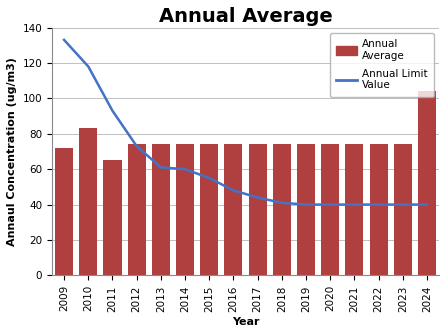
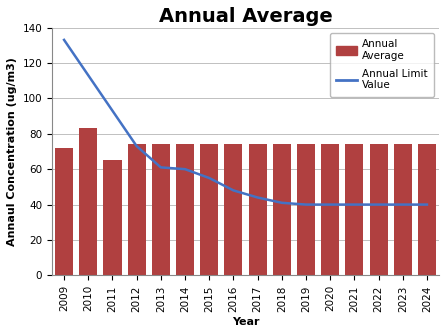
Annual Limit Value/2010: 118 -> 113
Annual Average/2024: 104 -> 74
